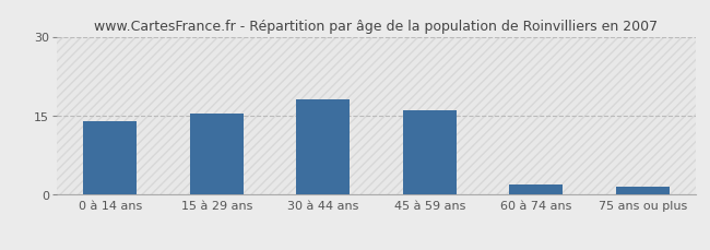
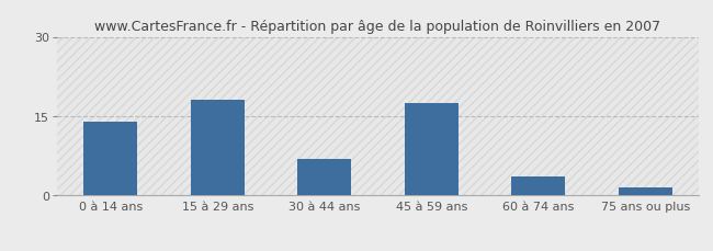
15 à 29 ans: 15.5 -> 18.0
30 à 44 ans: 18.0 -> 7.0
45 à 59 ans: 16.0 -> 17.5
60 à 74 ans: 2.0 -> 3.5
